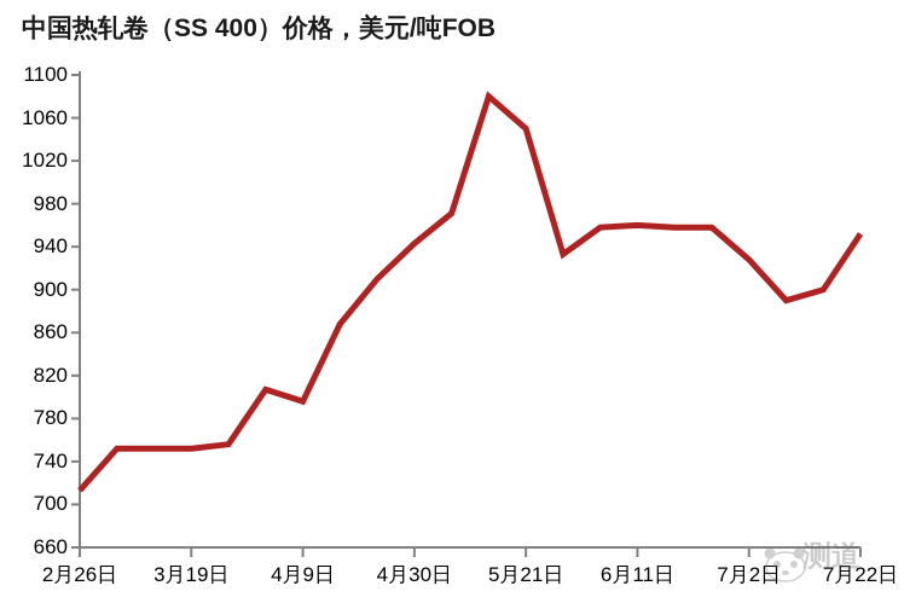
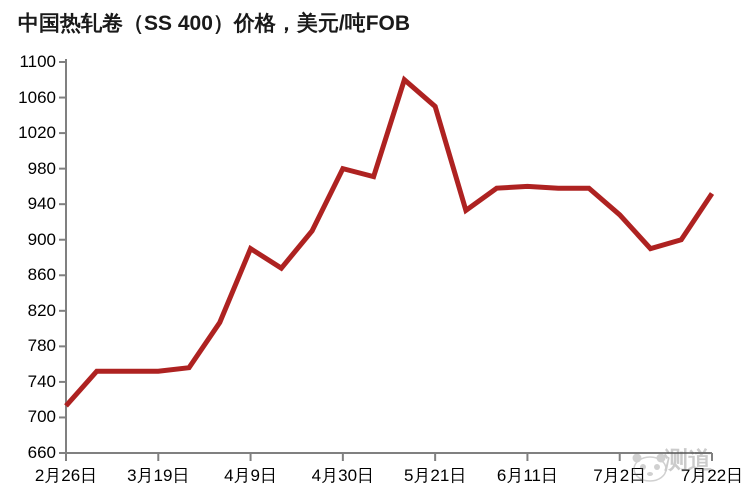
4月9日: 800 -> 890
4月30日: 940 -> 980
